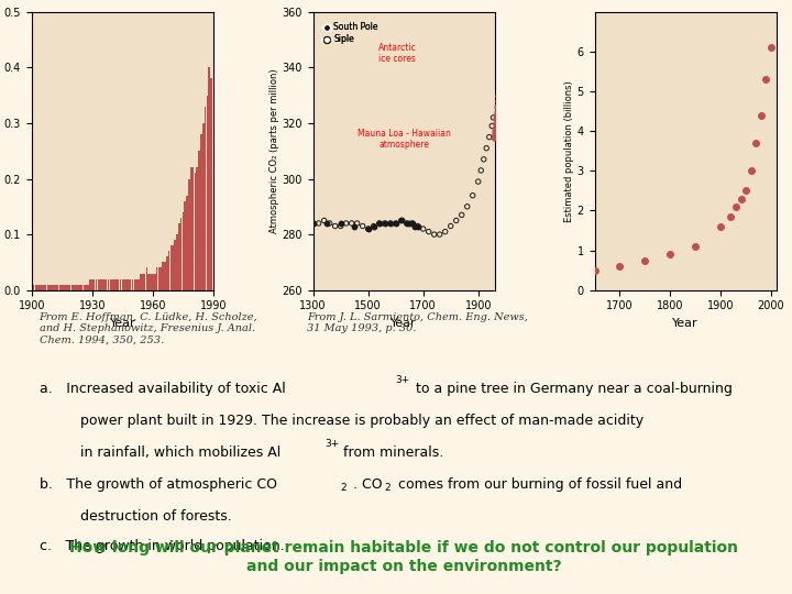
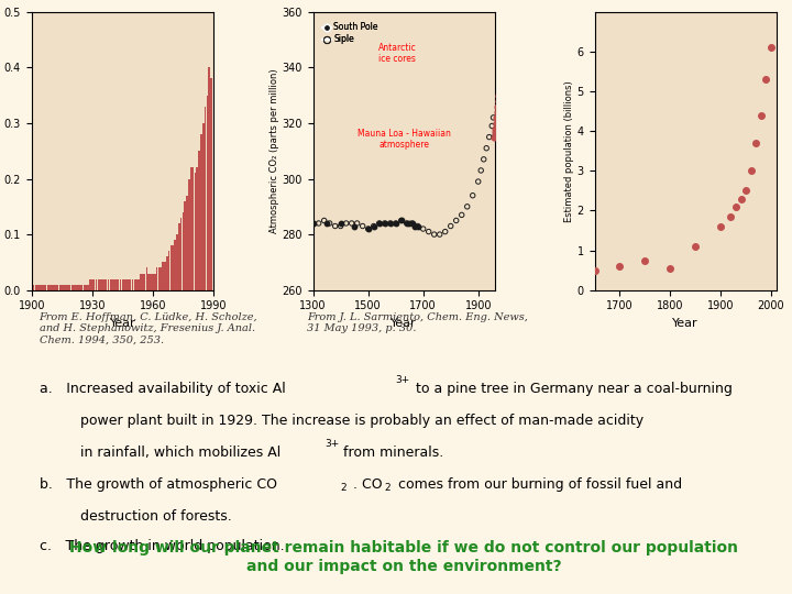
1800: 0.90 -> 0.55
